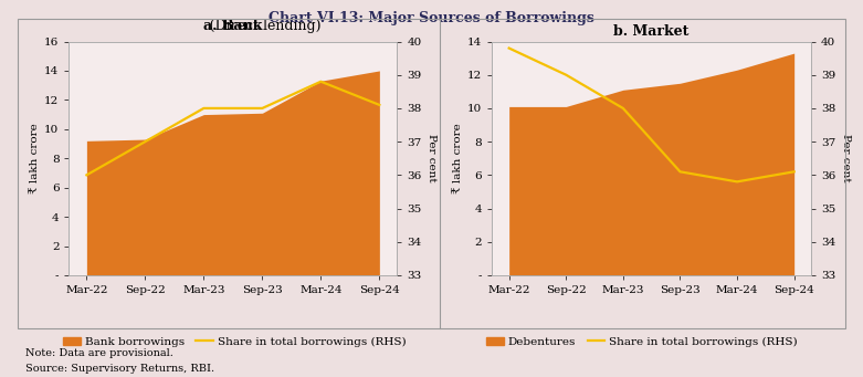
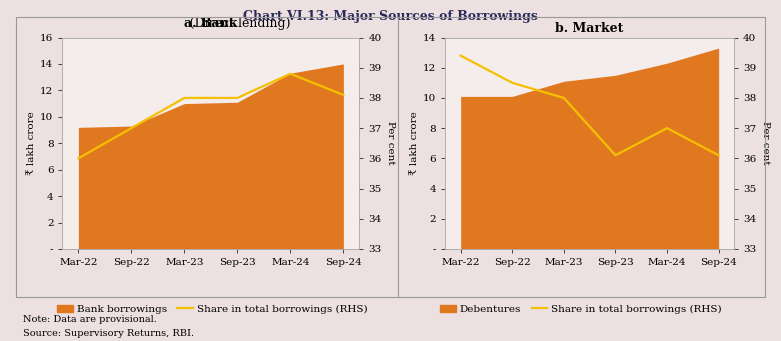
b. Market/Share in total borrowings (RHS)/Mar-22: 39.8 -> 39.4
b. Market/Share in total borrowings (RHS)/Sep-22: 39.0 -> 38.5
b. Market/Share in total borrowings (RHS)/Mar-24: 35.8 -> 37.0
